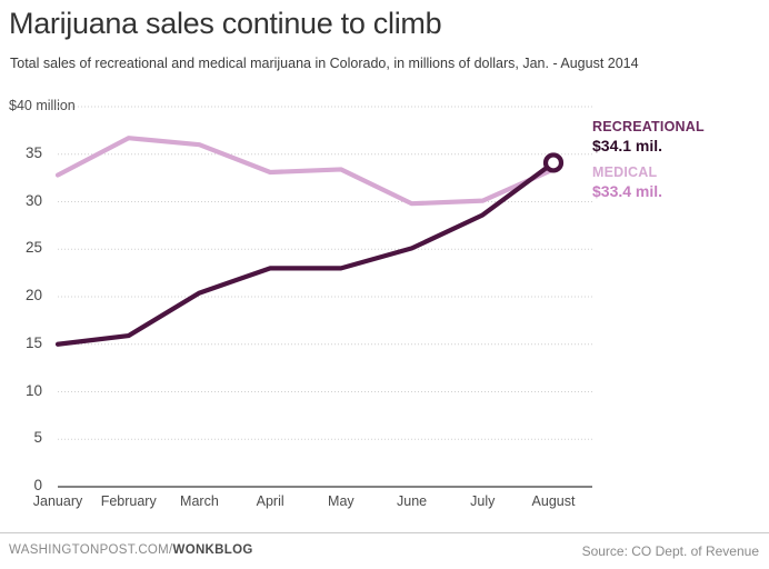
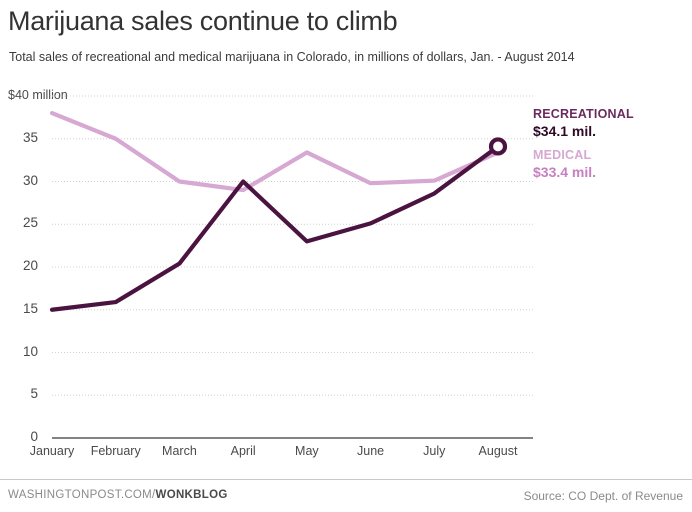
MEDICAL/January: 33 -> 38
MEDICAL/February: 37 -> 35
MEDICAL/March: 36 -> 30
RECREATIONAL/April: 23 -> 30
MEDICAL/April: 33 -> 29
